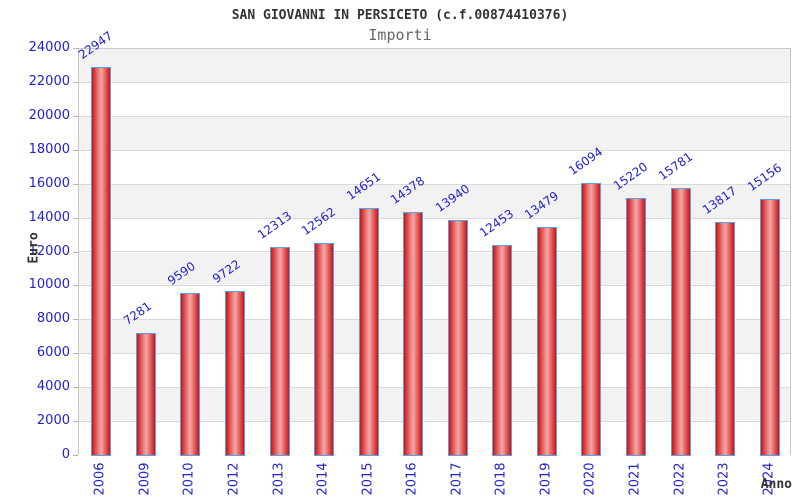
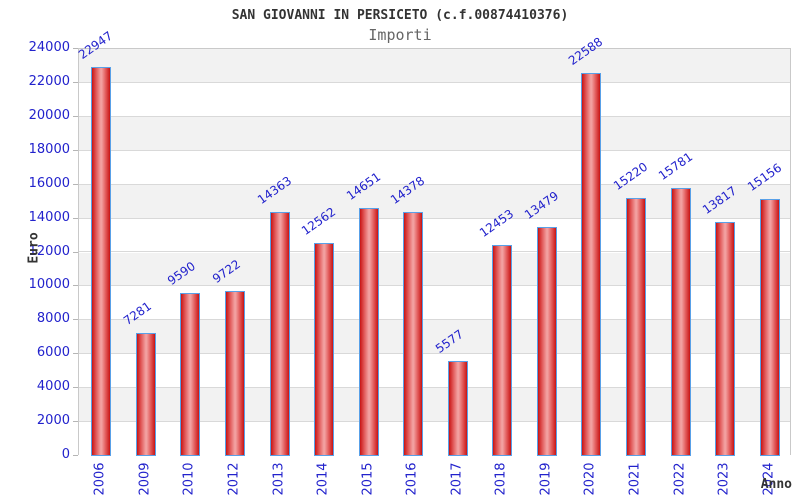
2013: 12313 -> 14363
2017: 13940 -> 5577
2020: 16094 -> 22588
